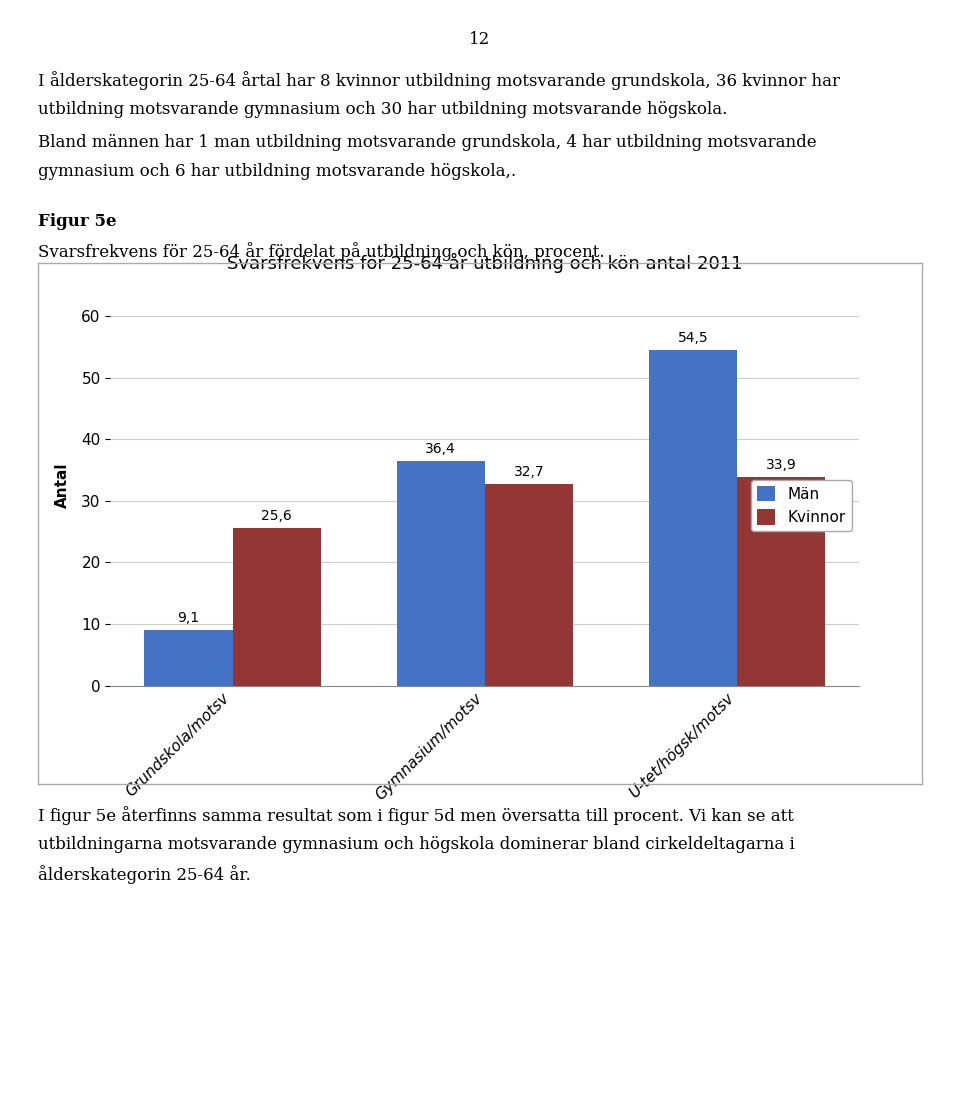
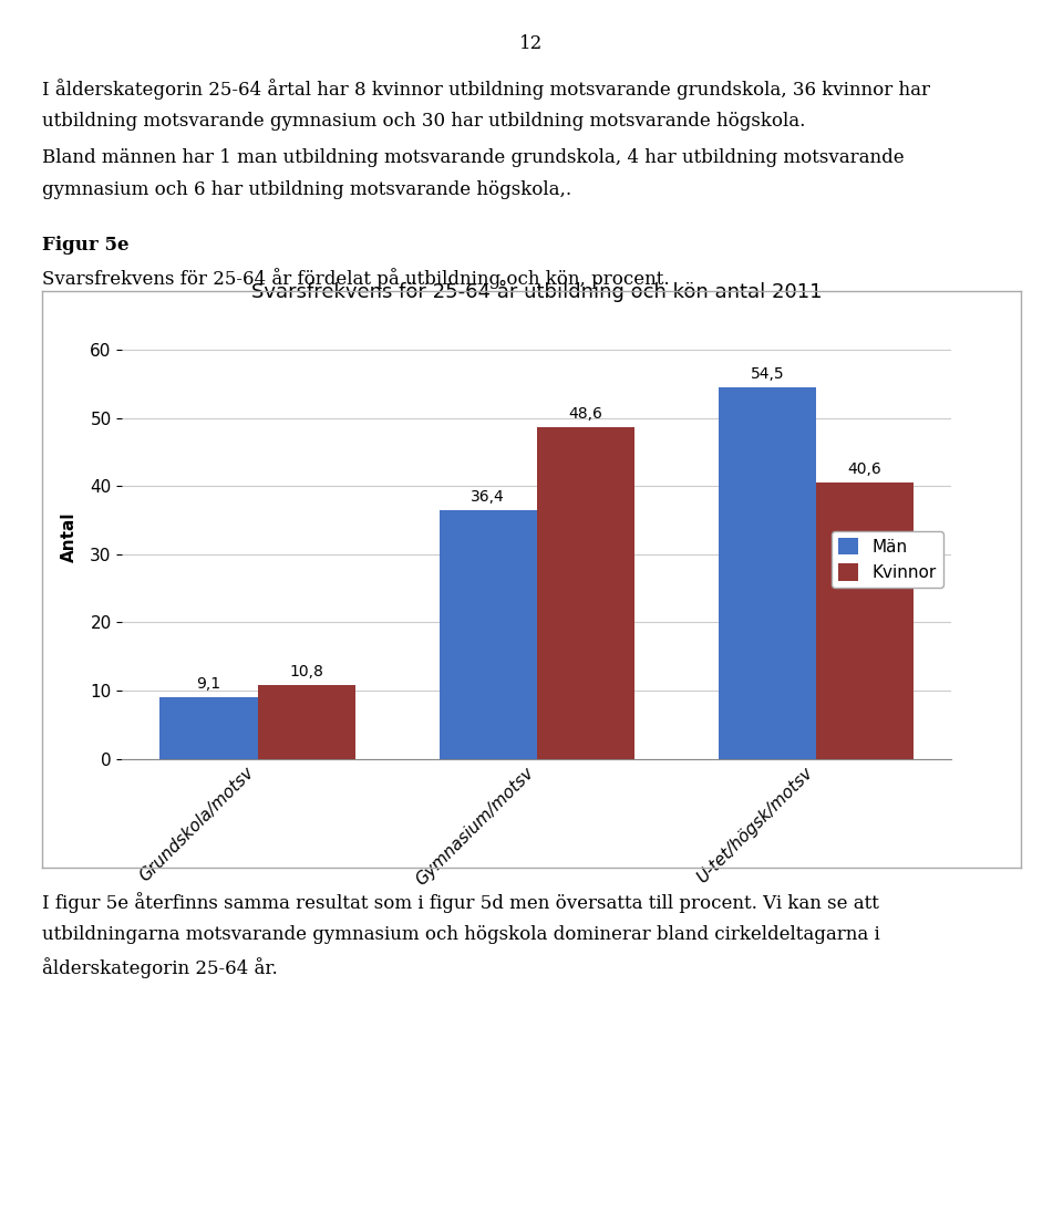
Kvinnor/Grundskola/motsv: 25,6 -> 10,8
Kvinnor/Gymnasium/motsv: 32,7 -> 48,6
Kvinnor/U-tet/högsk/motsv: 33,9 -> 40,6
